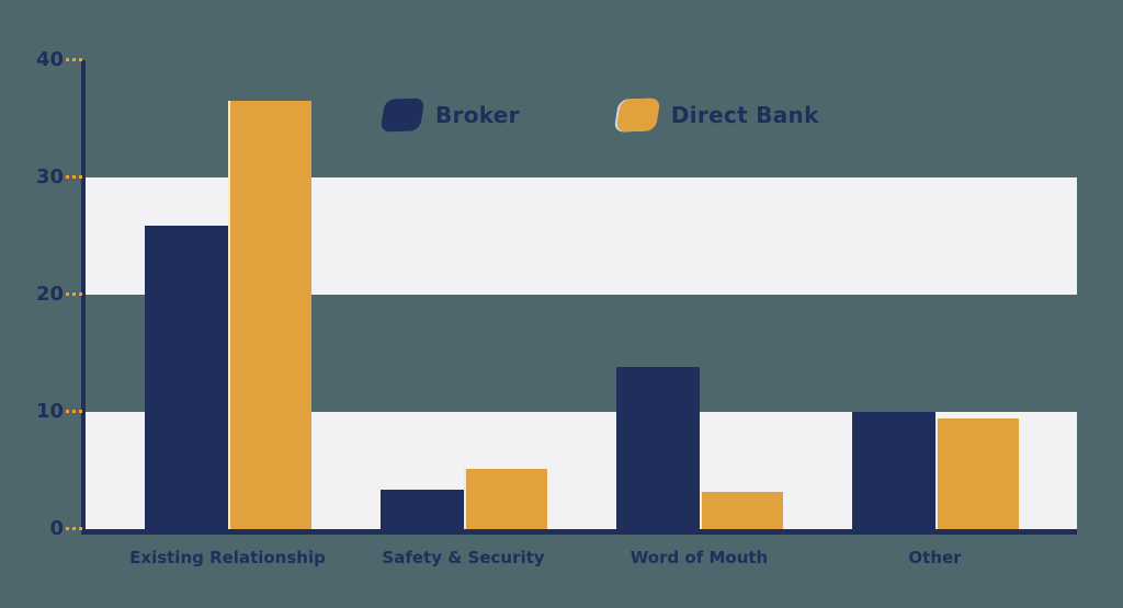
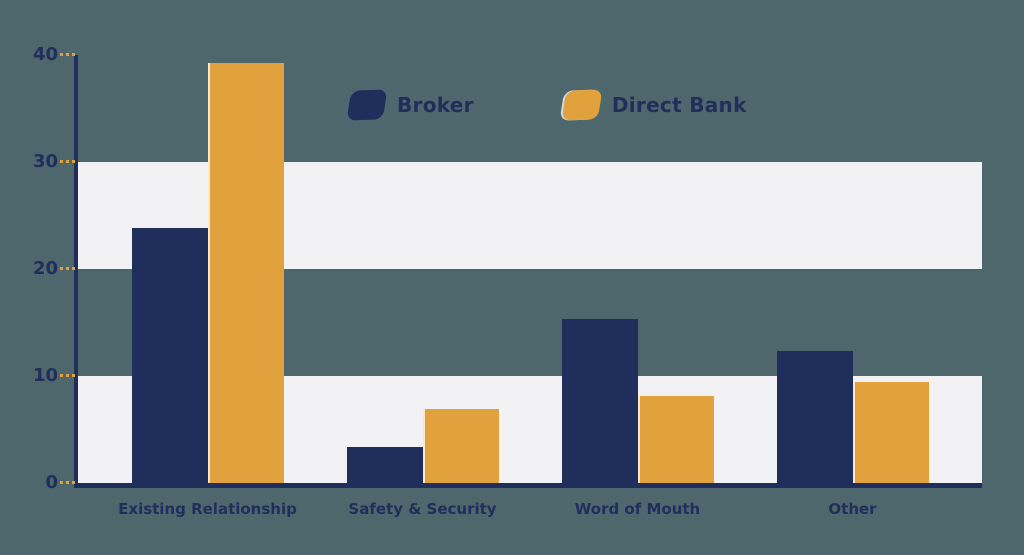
Broker/Existing Relationship: 25.9 -> 23.8
Direct Bank/Existing Relationship: 36.5 -> 39.3
Direct Bank/Safety & Security: 5.1 -> 6.9
Broker/Word of Mouth: 13.8 -> 15.3
Direct Bank/Word of Mouth: 3.2 -> 8.1
Broker/Other: 10.0 -> 12.3
